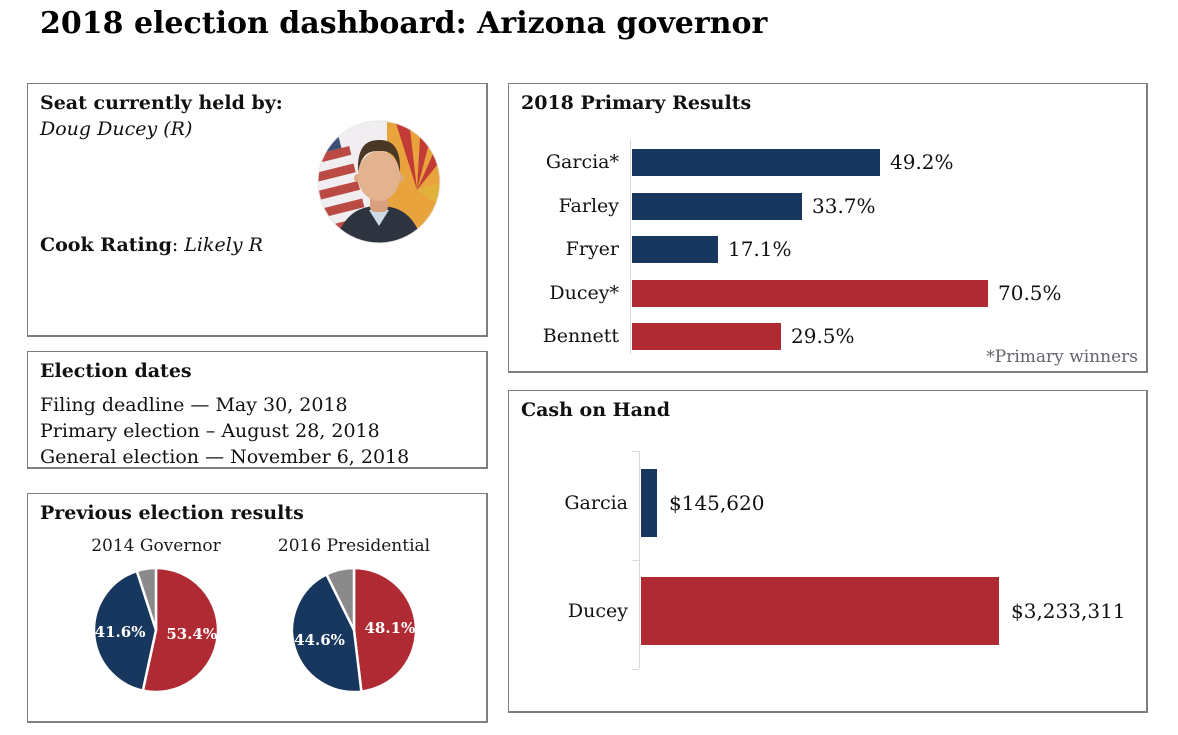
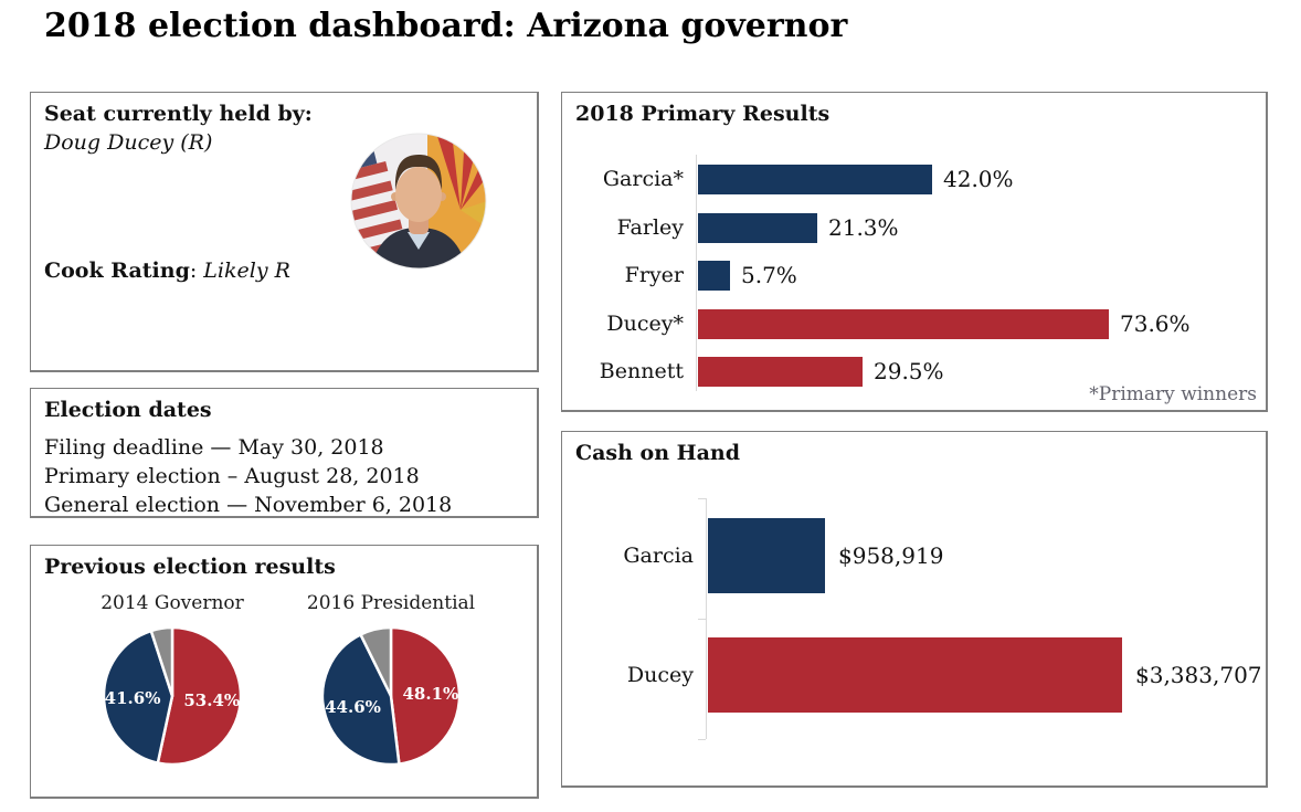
2018 Primary Results/Garcia*: 49.2% -> 42.0%
2018 Primary Results/Farley: 33.7% -> 21.3%
2018 Primary Results/Fryer: 17.1% -> 5.7%
2018 Primary Results/Ducey*: 70.5% -> 73.6%
Cash on Hand/Garcia: $145,620 -> $958,919
Cash on Hand/Ducey: $3,233,311 -> $3,383,707
